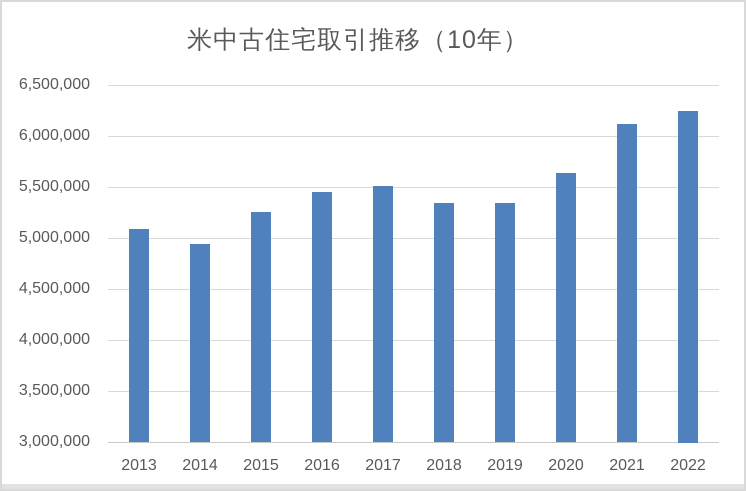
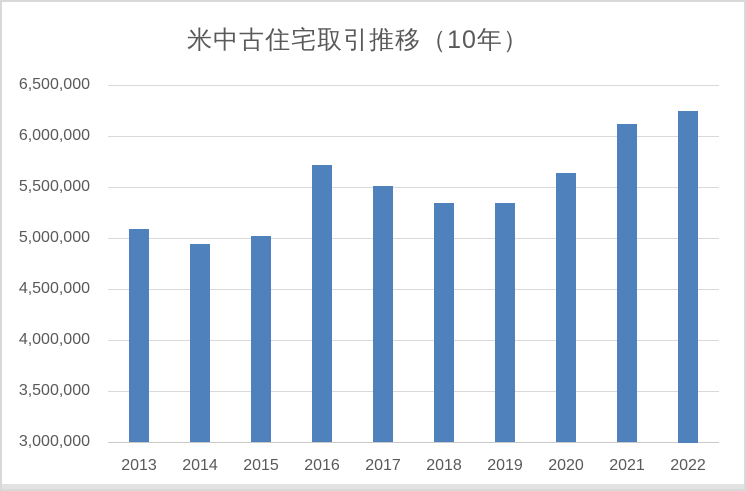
2015: 5250000 -> 5020000
2016: 5450000 -> 5720000
